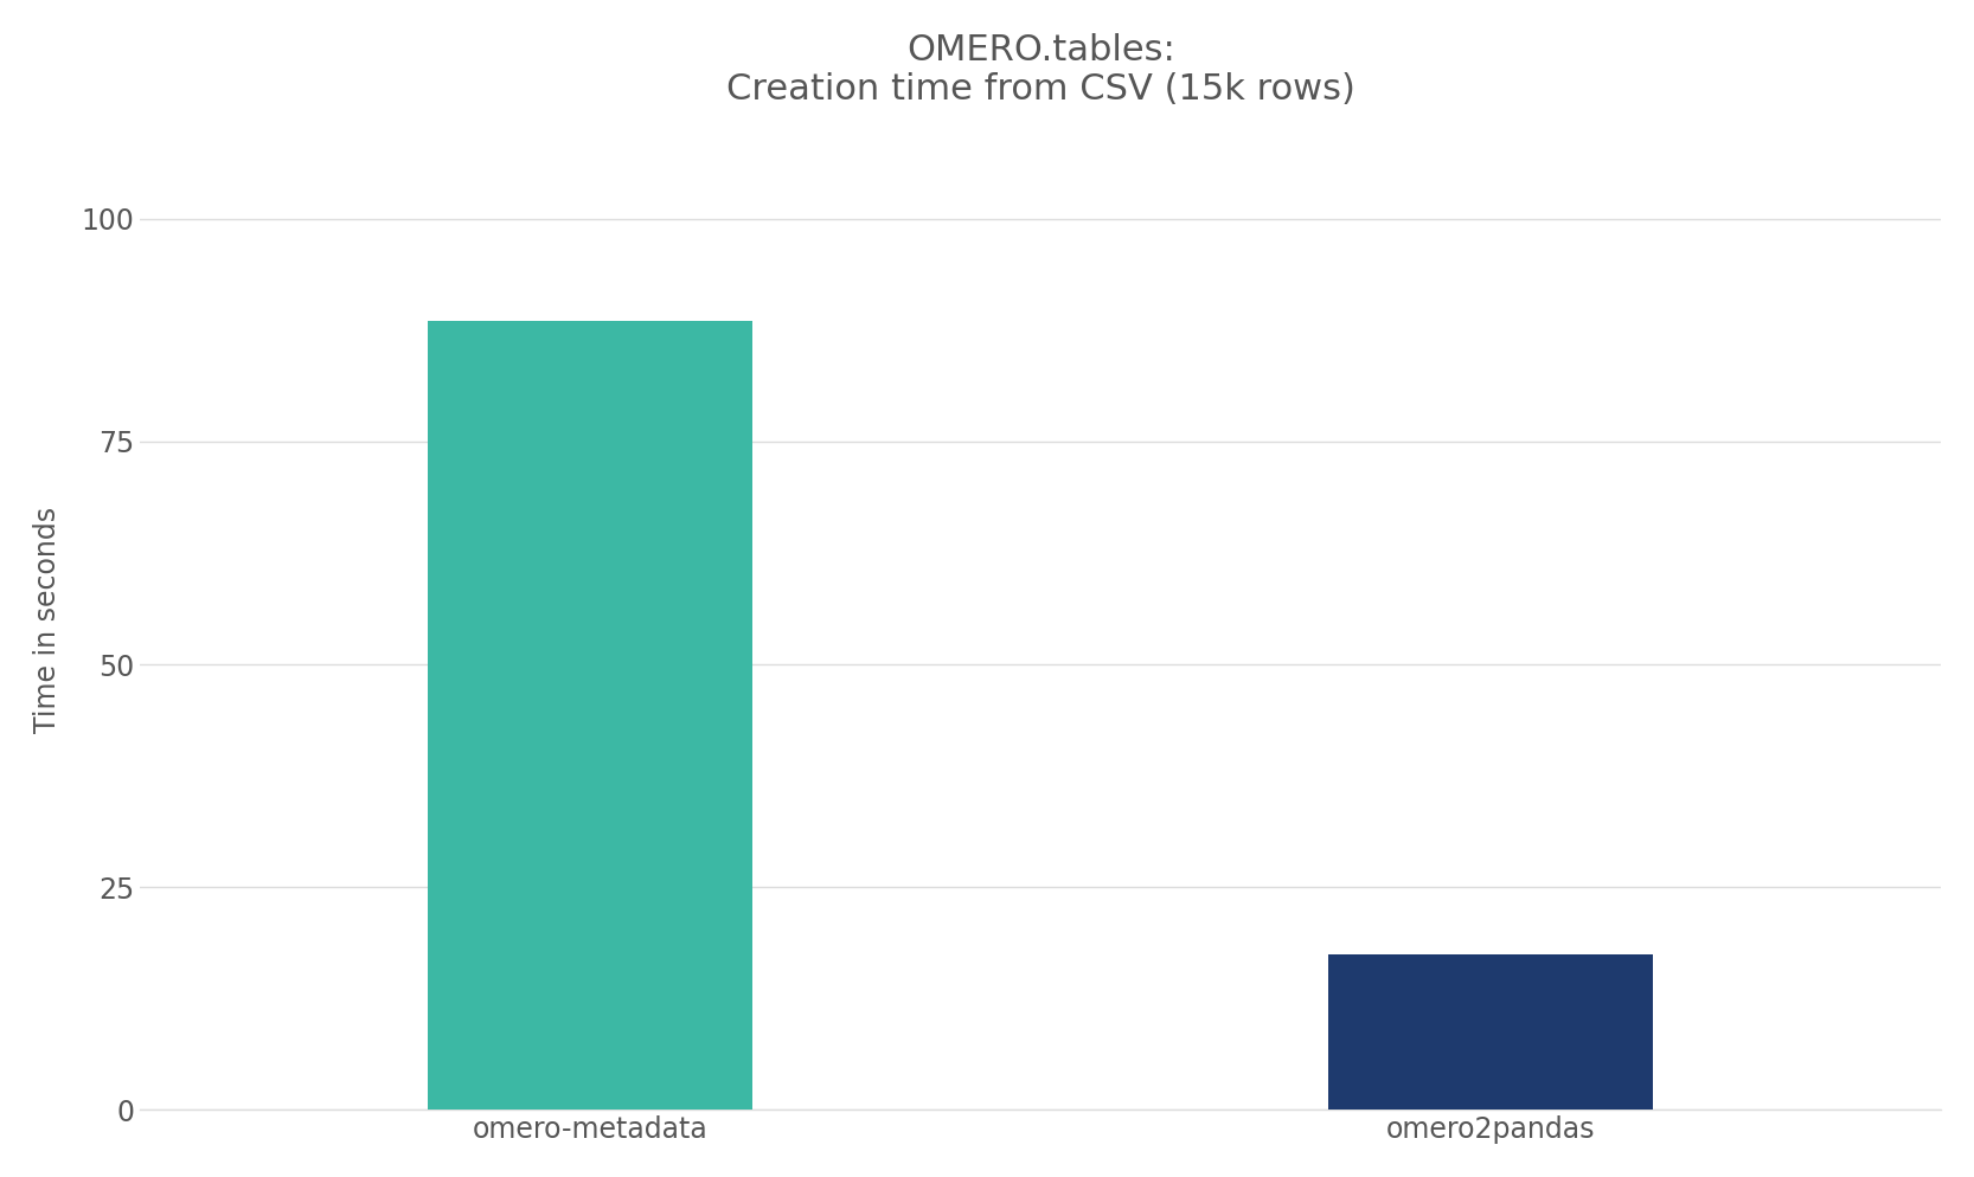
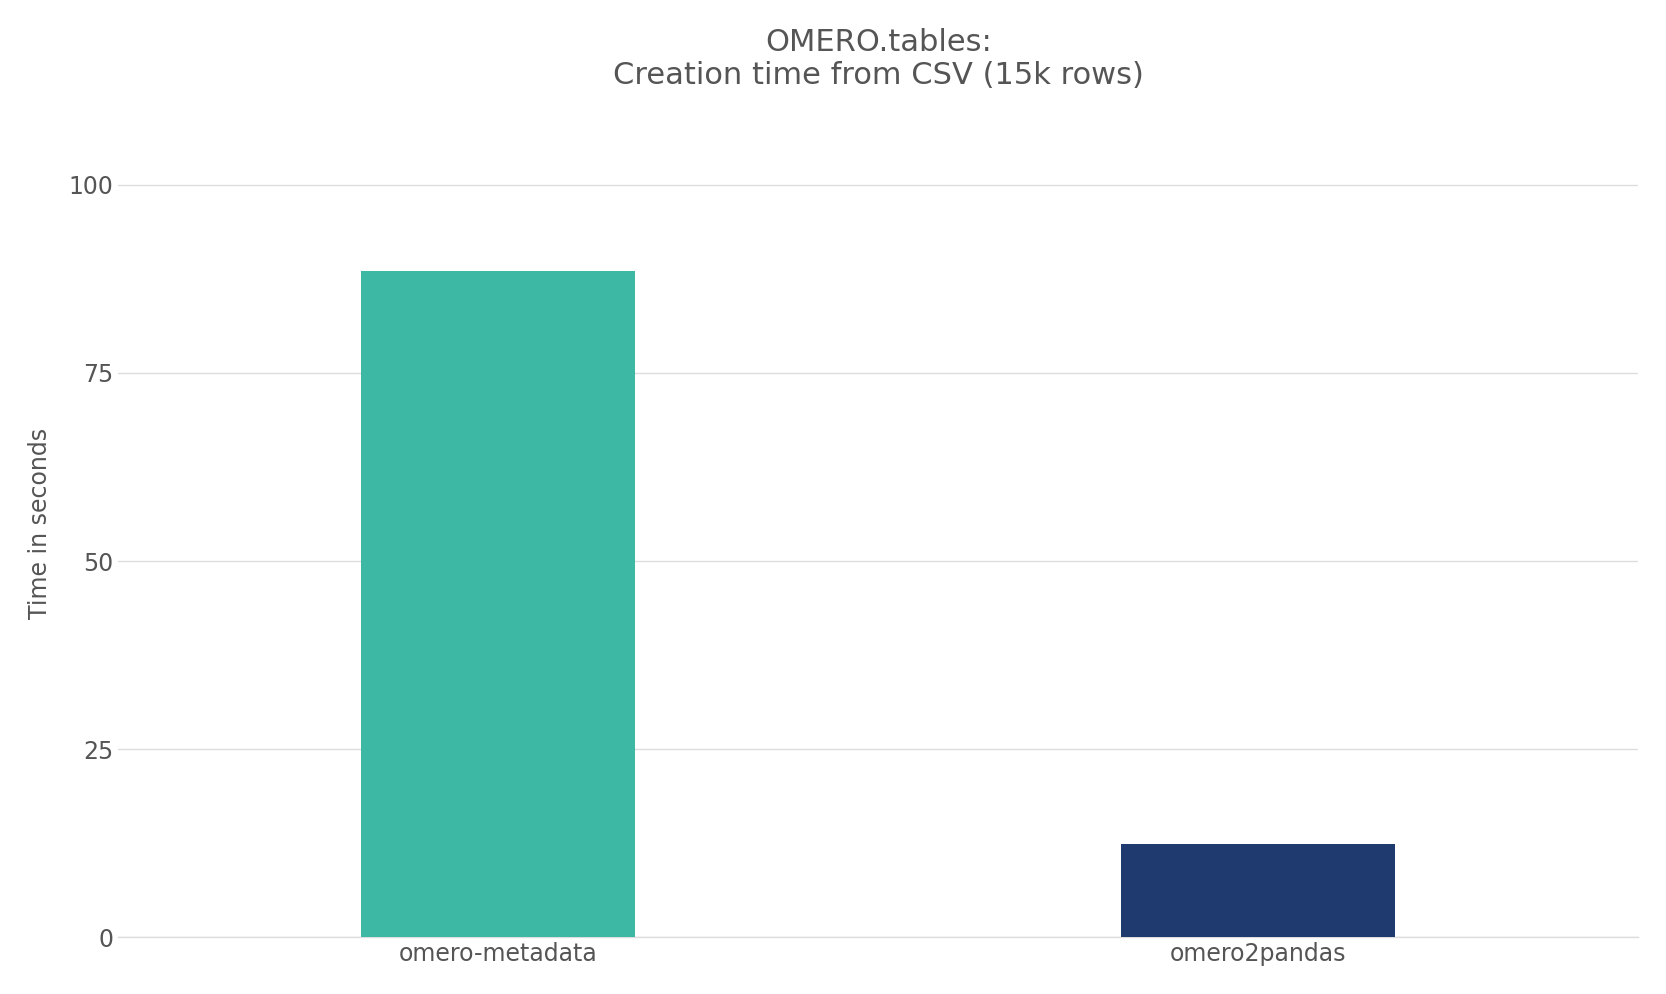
omero2pandas: 17.5 -> 12.4
